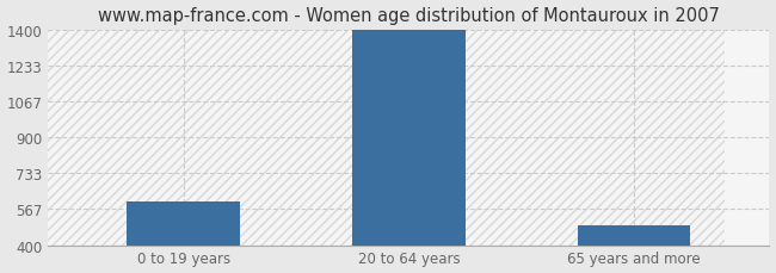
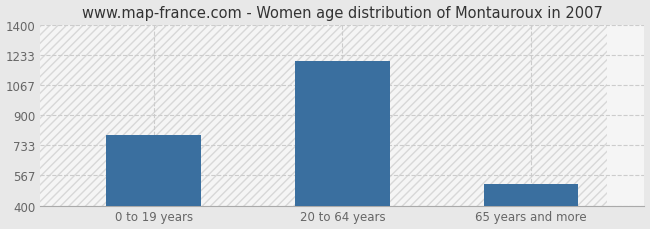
0 to 19 years: 600 -> 790
20 to 64 years: 1400 -> 1200
65 years and more: 490 -> 520
